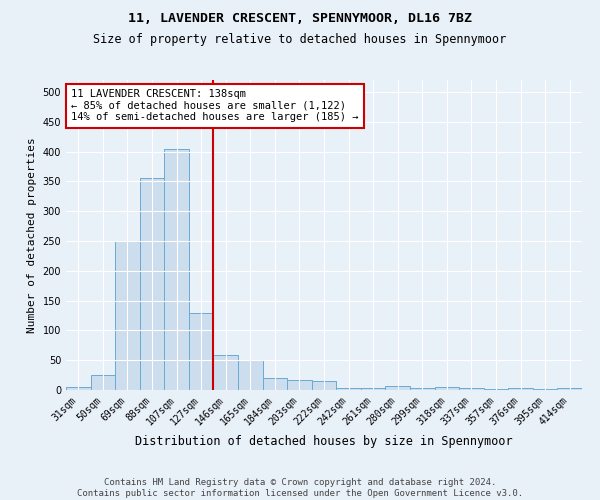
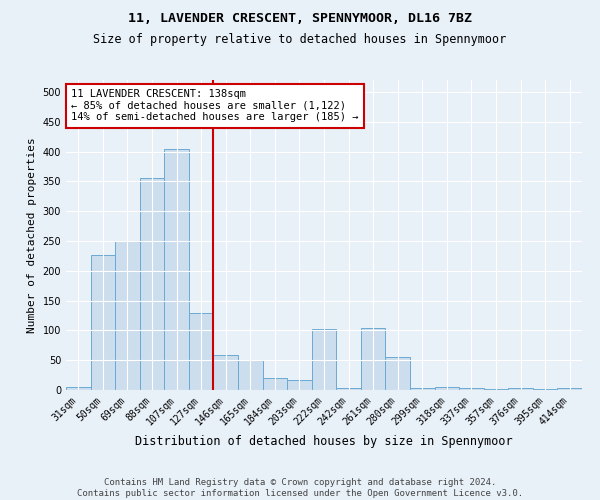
50sqm: 25 -> 226
222sqm: 15 -> 102
261sqm: 4 -> 104
280sqm: 7 -> 56
